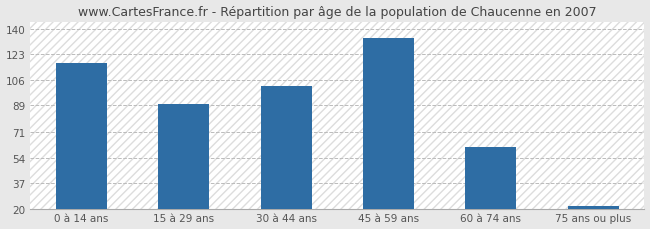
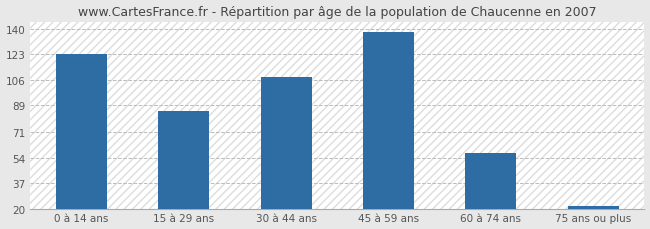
0 à 14 ans: 117 -> 123
15 à 29 ans: 90 -> 85
30 à 44 ans: 102 -> 108
45 à 59 ans: 134 -> 138
60 à 74 ans: 61 -> 57
